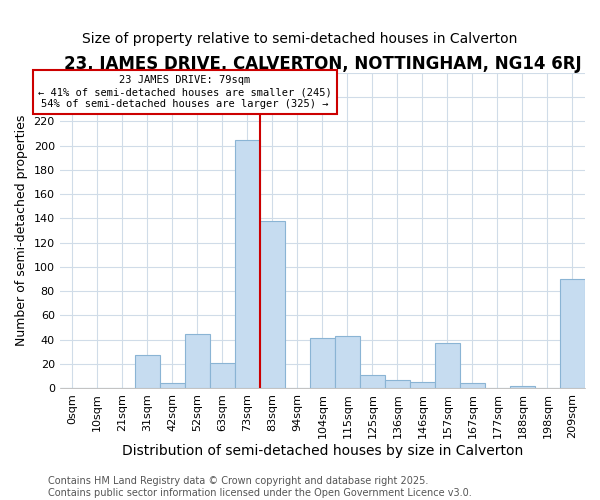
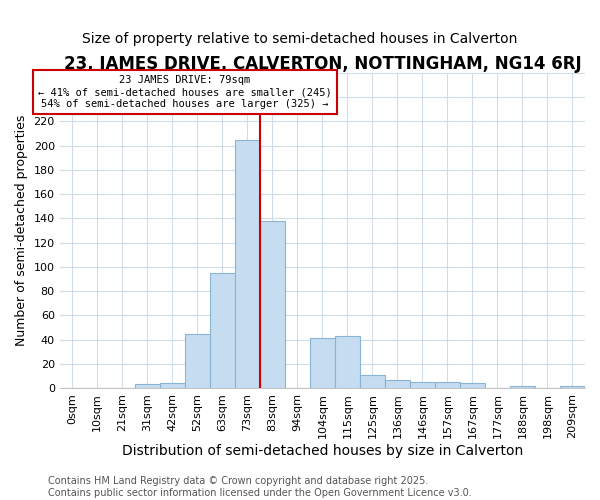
31sqm: 27 -> 3
63sqm: 21 -> 95
157sqm: 37 -> 5
209sqm: 90 -> 2
